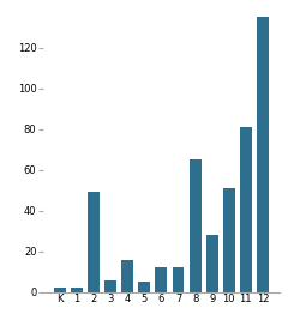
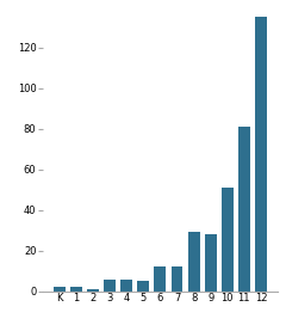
2: 49 -> 1
4: 16 -> 6
8: 65 -> 29
